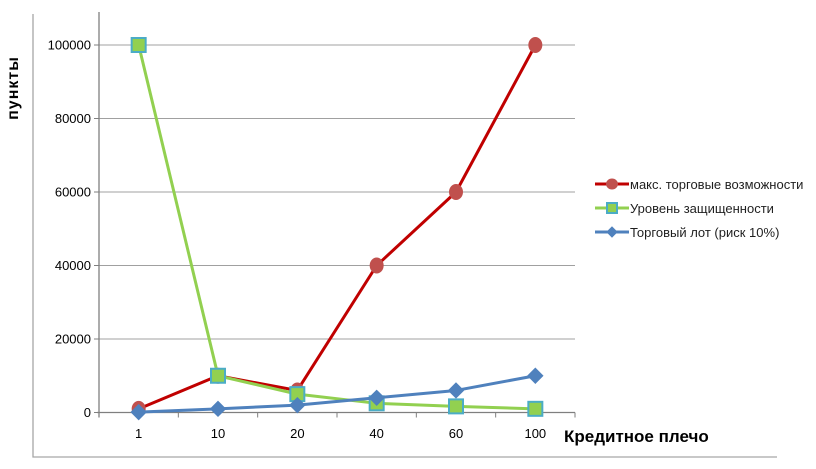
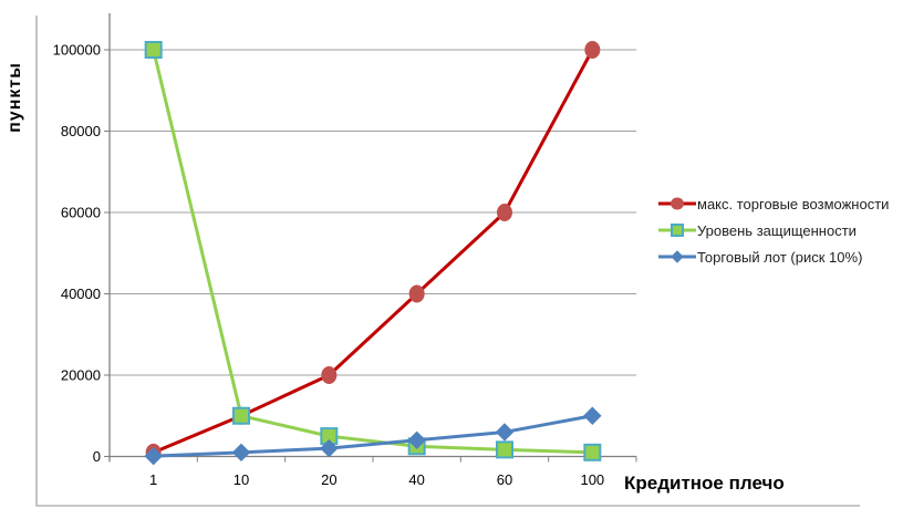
макс. торговые возможности/20: 6000 -> 20000
